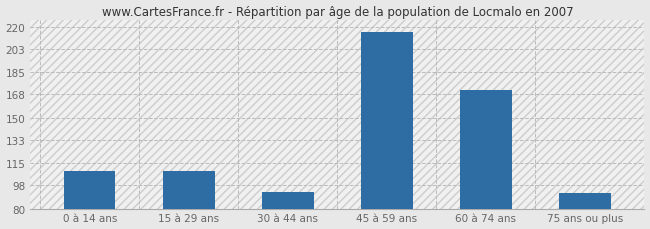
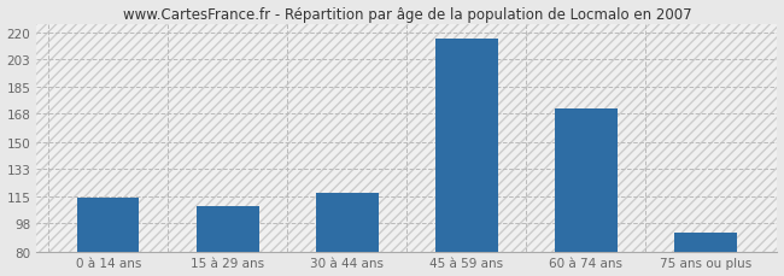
0 à 14 ans: 109 -> 114
30 à 44 ans: 93 -> 117
